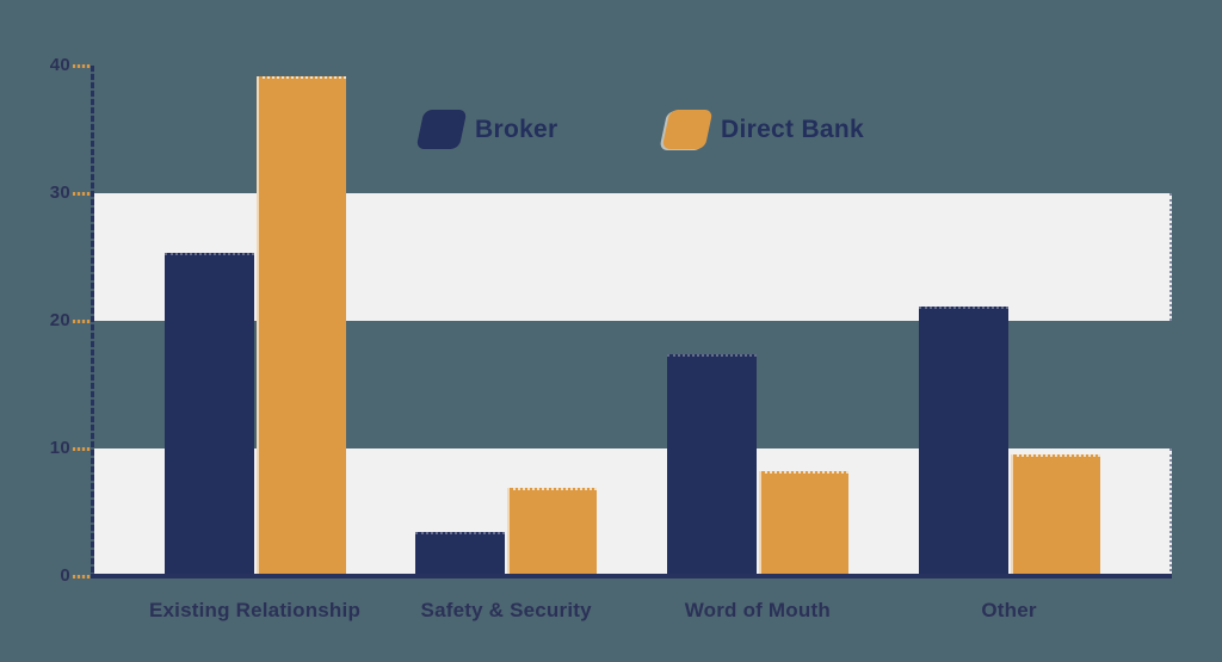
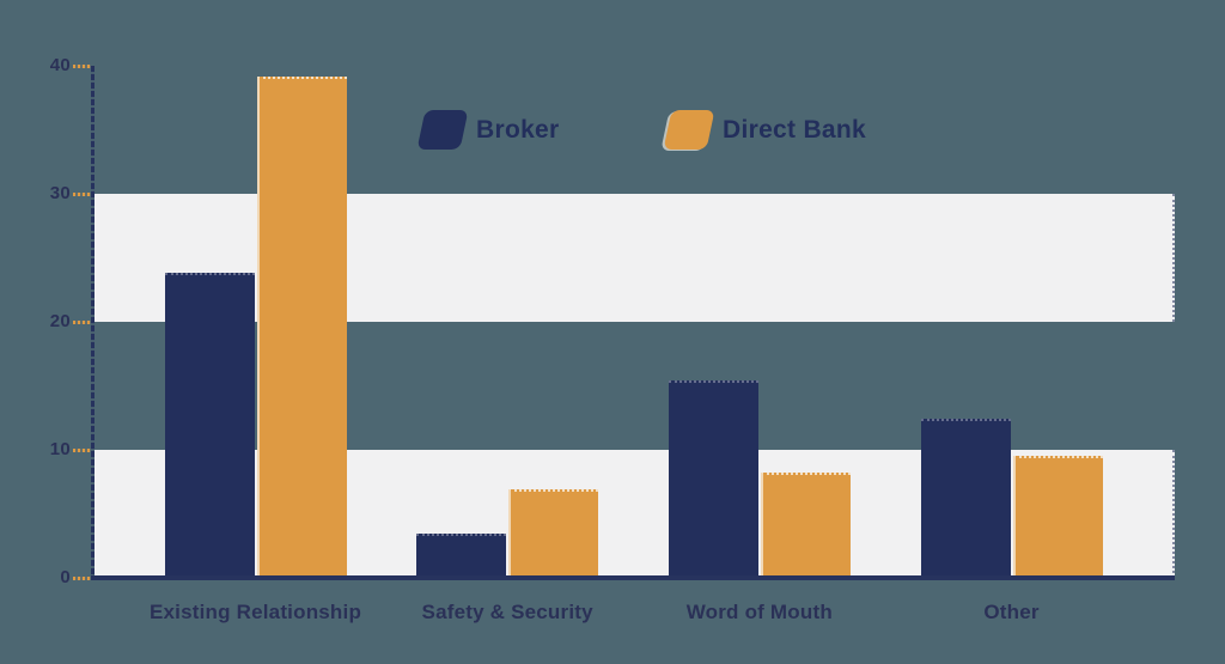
Broker/Existing Relationship: 25.3 -> 23.8
Broker/Word of Mouth: 17.4 -> 15.4
Broker/Other: 21.1 -> 12.4
